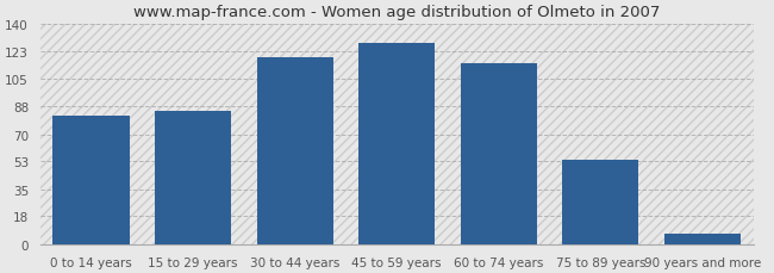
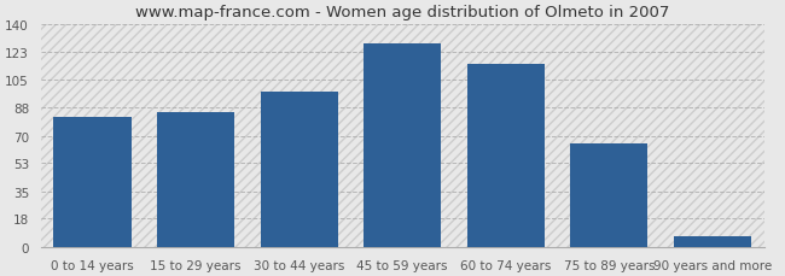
30 to 44 years: 119 -> 98
75 to 89 years: 54 -> 65
